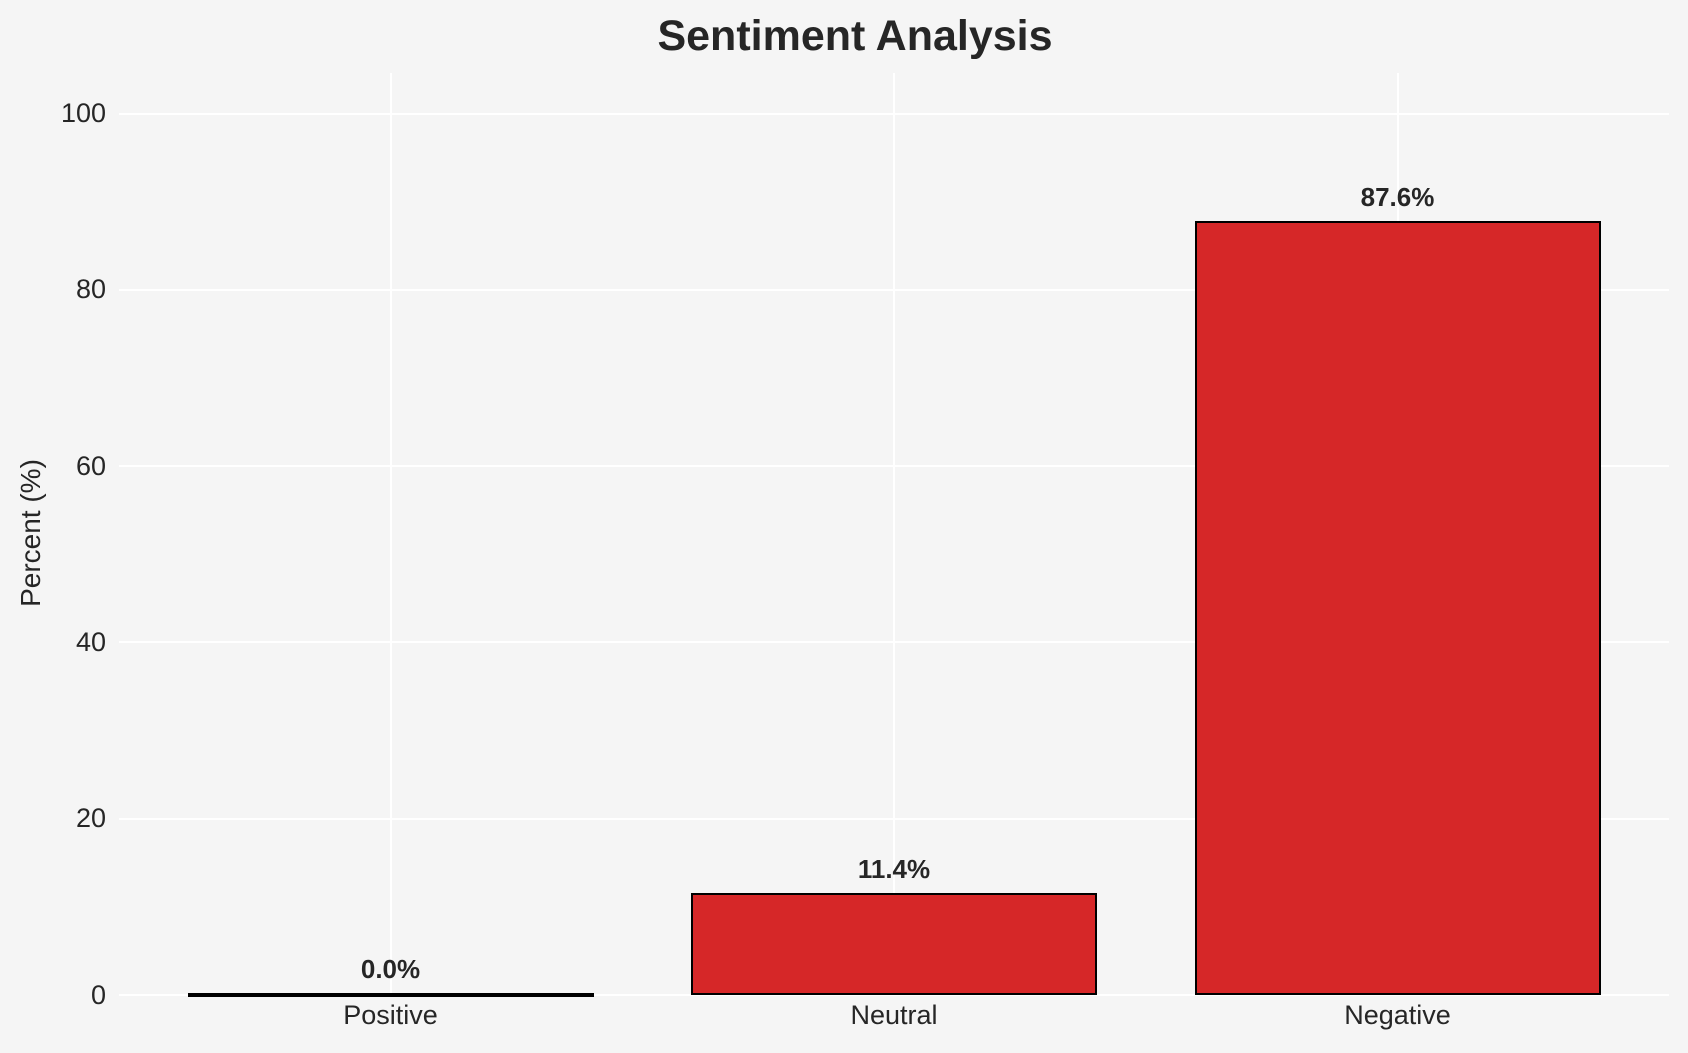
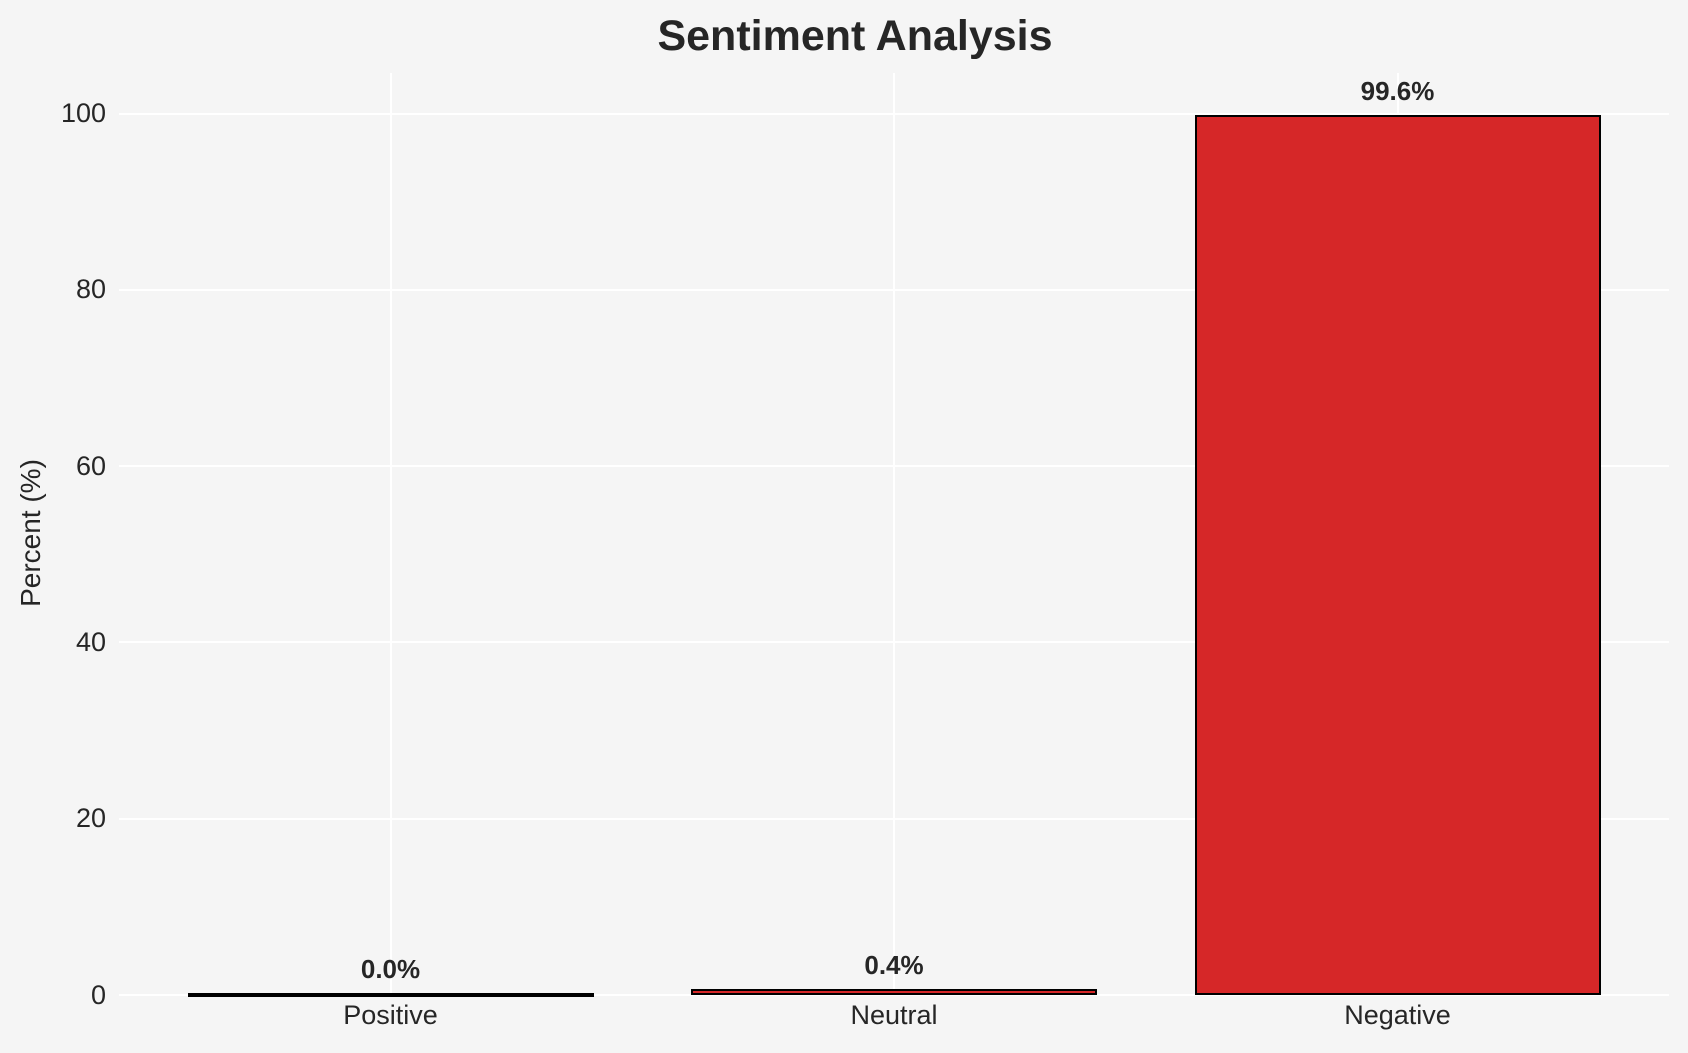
Neutral: 11.4% -> 0.4%
Negative: 87.6% -> 99.6%
